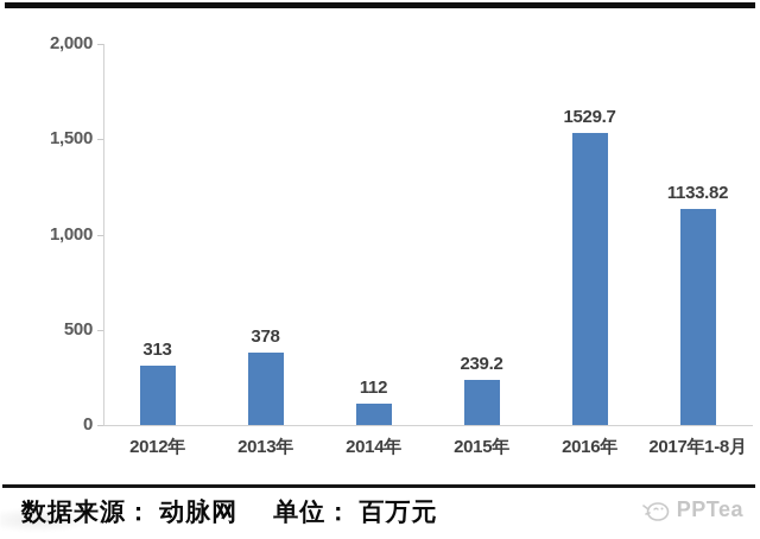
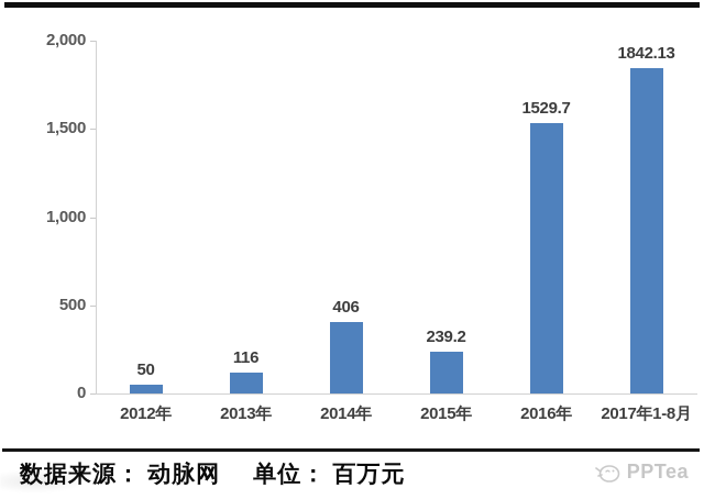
2012年: 313 -> 50
2013年: 378 -> 116
2014年: 112 -> 406
2017年1-8月: 1133.82 -> 1842.13
